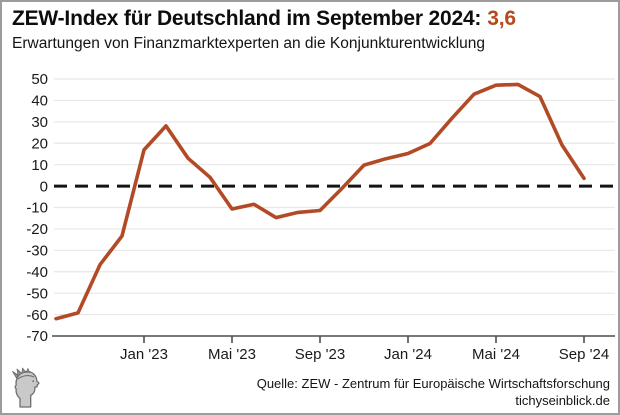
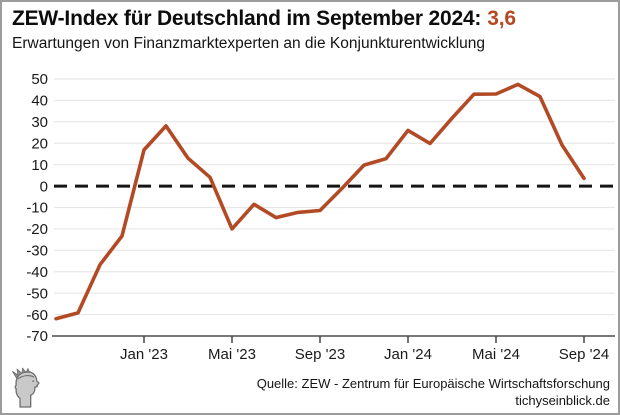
Mai '23: -11 -> -20
Jan '24: 15 -> 26
Mai '24: 47 -> 43
